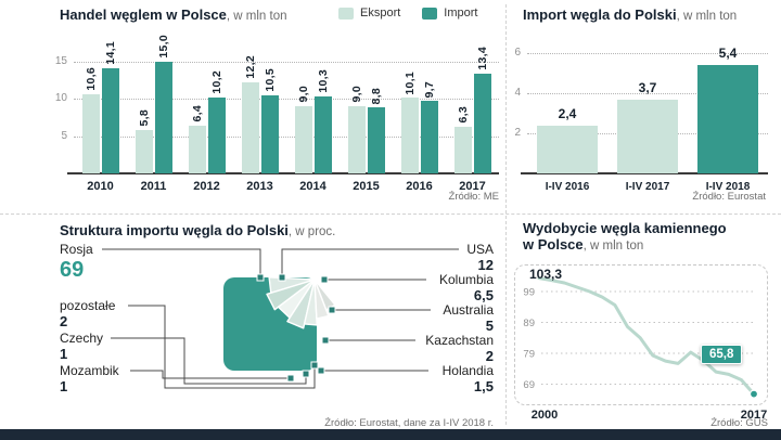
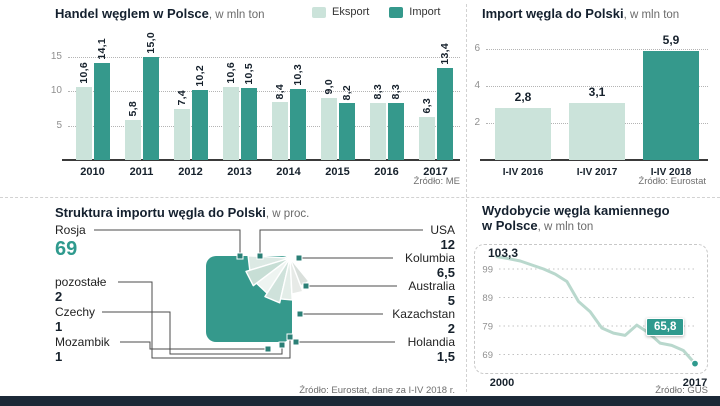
Handel węglem w Polsce/Eksport/2012: 6,4 -> 7,4
Handel węglem w Polsce/Eksport/2013: 12,2 -> 10,6
Handel węglem w Polsce/Eksport/2014: 9,0 -> 8,4
Handel węglem w Polsce/Import/2015: 8,8 -> 8,2
Handel węglem w Polsce/Eksport/2016: 10,1 -> 8,3
Handel węglem w Polsce/Import/2016: 9,7 -> 8,3
Import węgla do Polski/I-IV 2016: 2,4 -> 2,8
Import węgla do Polski/I-IV 2017: 3,7 -> 3,1
Import węgla do Polski/I-IV 2018: 5,4 -> 5,9
